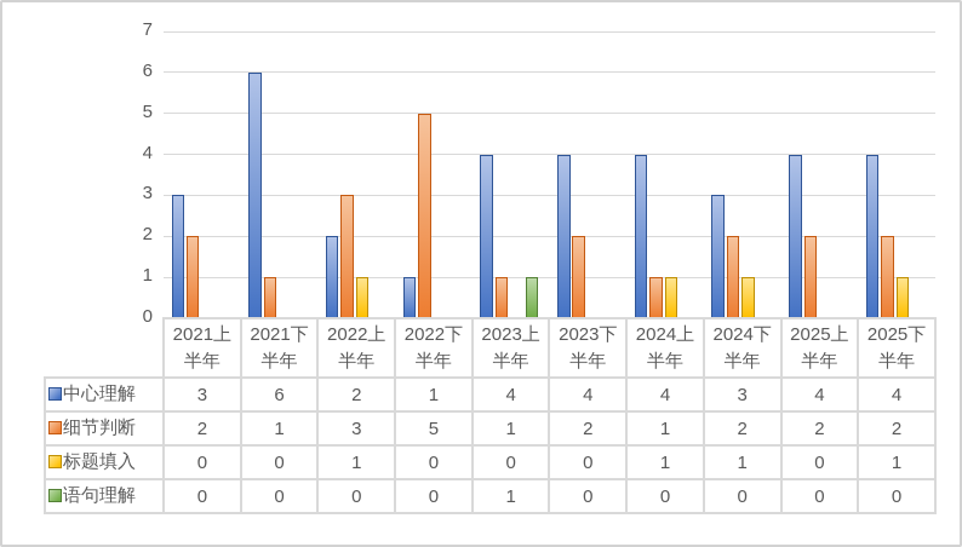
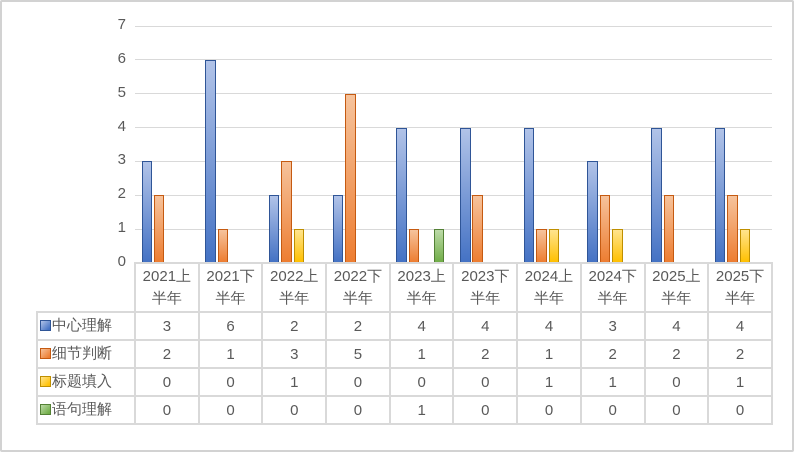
中心理解/2022下半年: 1 -> 2
